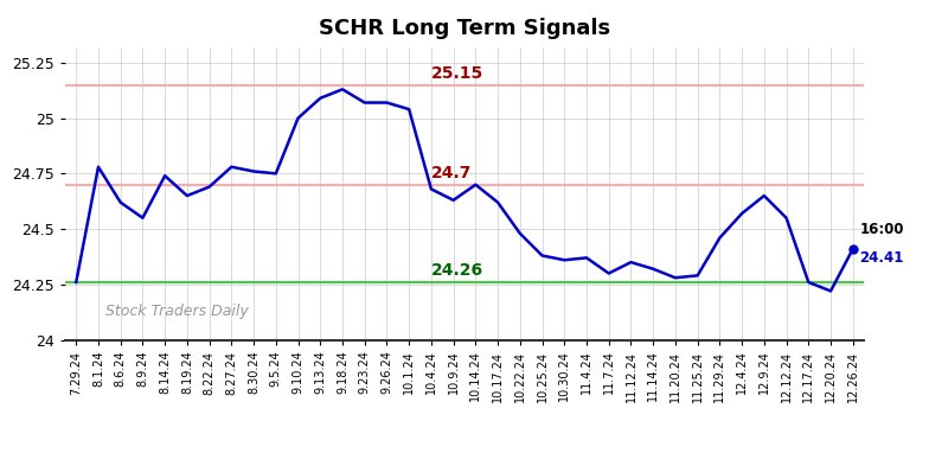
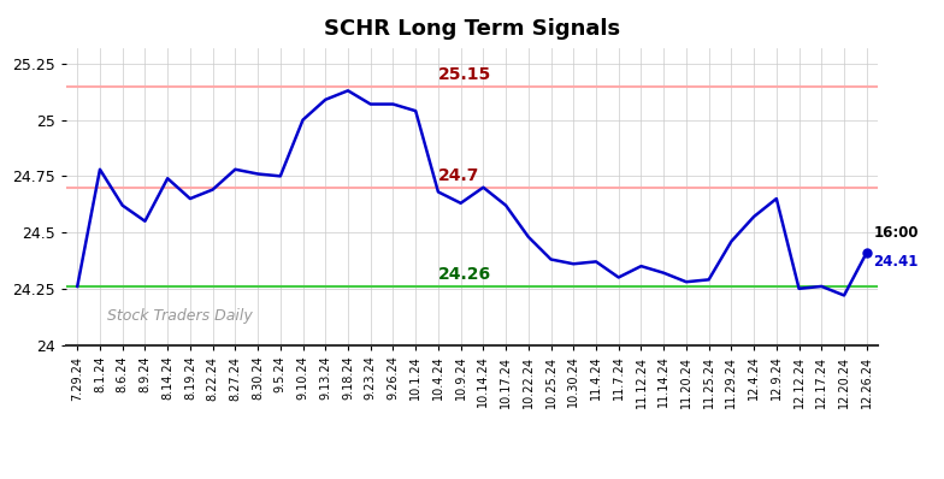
12.12.24: 24.55 -> 24.25
